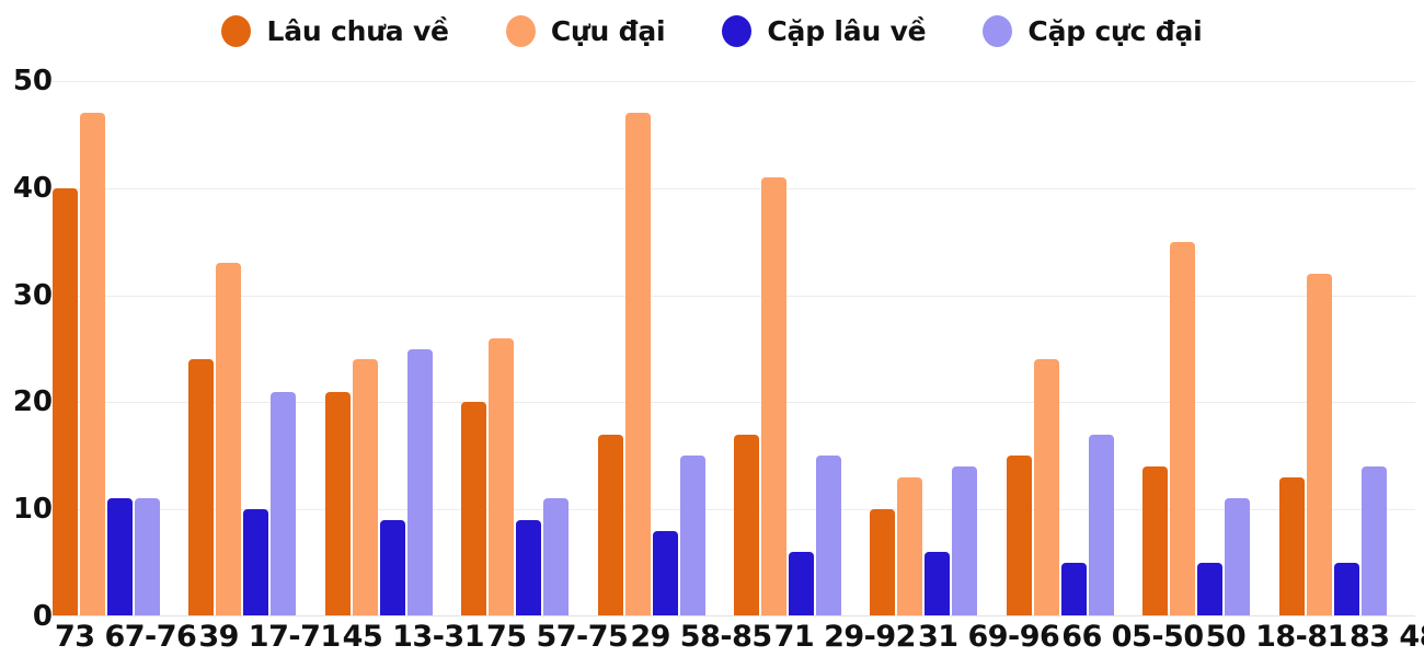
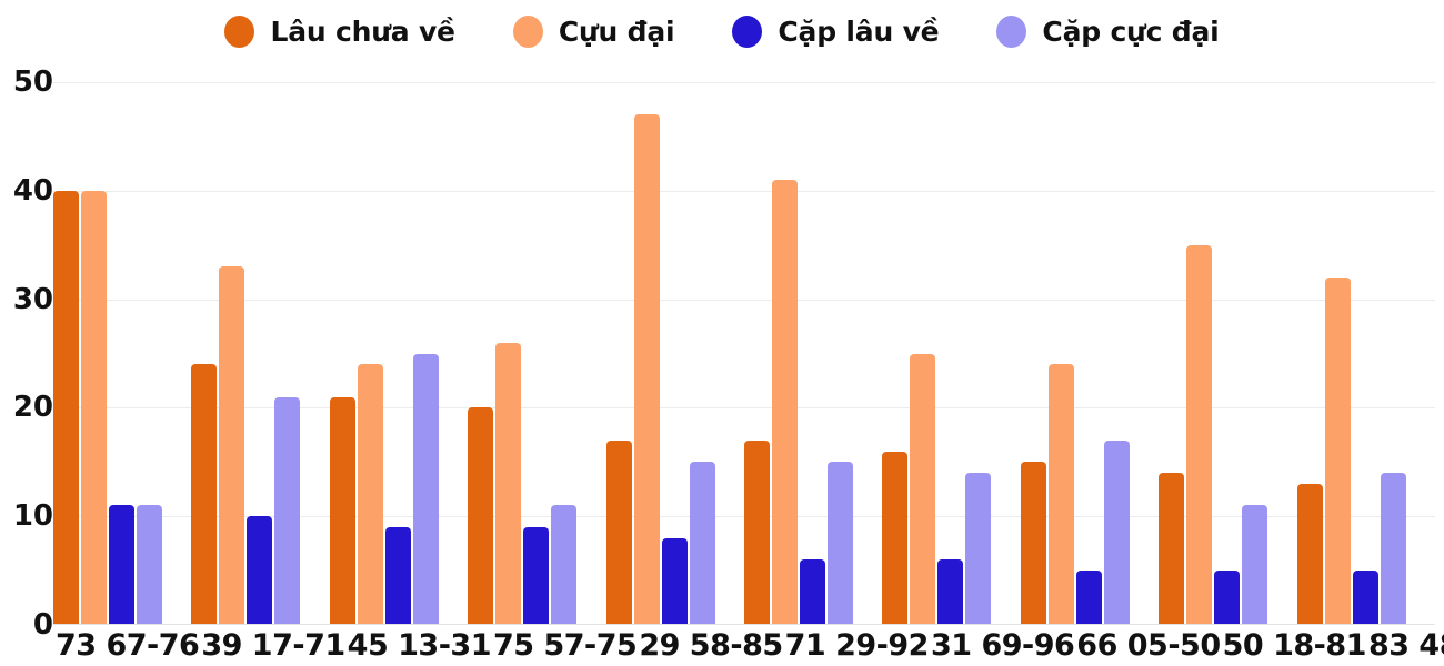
Cựu đại/73 67-76: 47 -> 40
Lâu chưa về/31 69-96: 10 -> 16
Cựu đại/31 69-96: 13 -> 25
